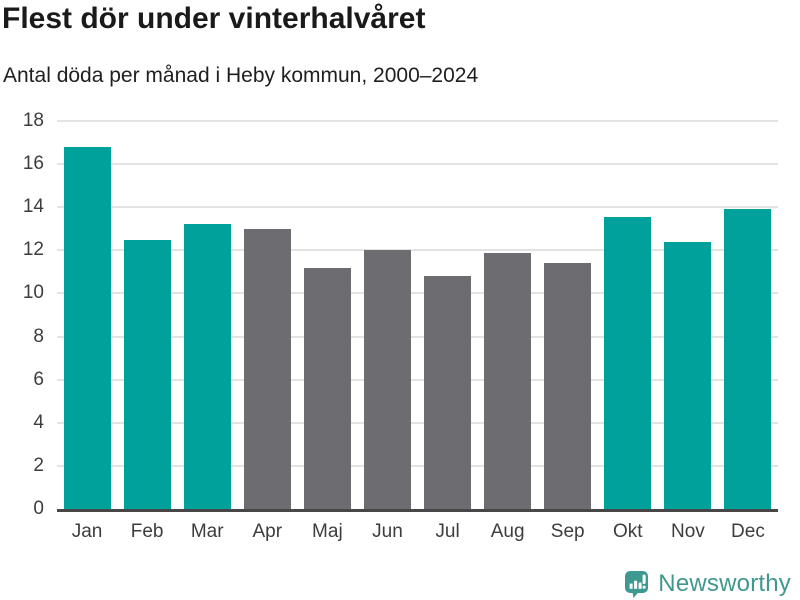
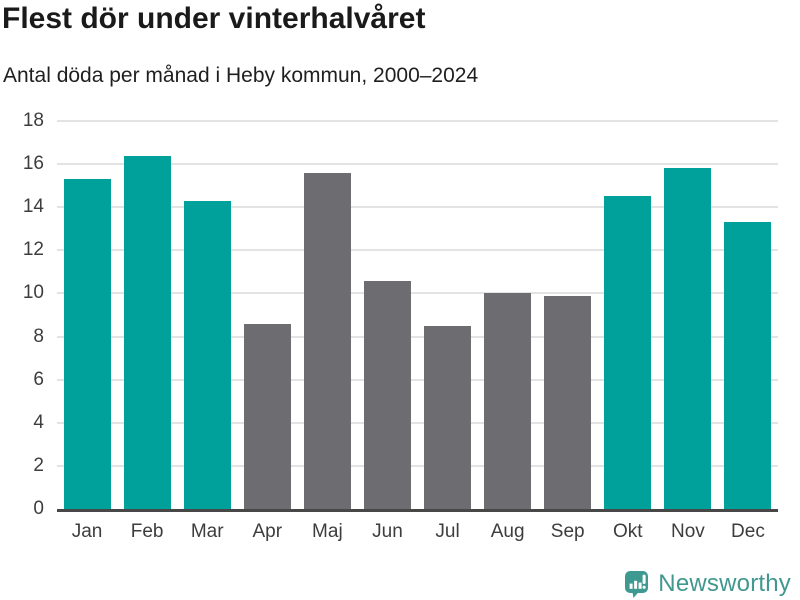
Jan: 16.8 -> 15.3
Feb: 12.5 -> 16.4
Mar: 13.2 -> 14.3
Apr: 13.0 -> 8.6
Maj: 11.2 -> 15.6
Jun: 12.0 -> 10.6
Jul: 10.8 -> 8.5
Aug: 11.9 -> 10.0
Sep: 11.4 -> 9.9
Okt: 13.6 -> 14.5
Nov: 12.4 -> 15.8
Dec: 13.9 -> 13.3
